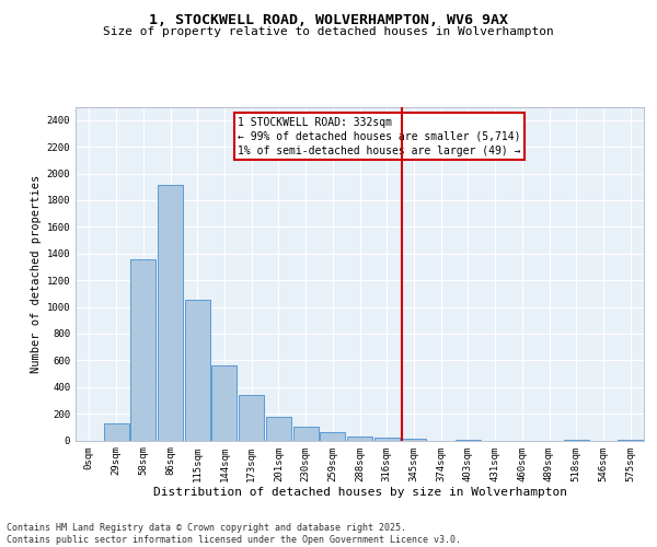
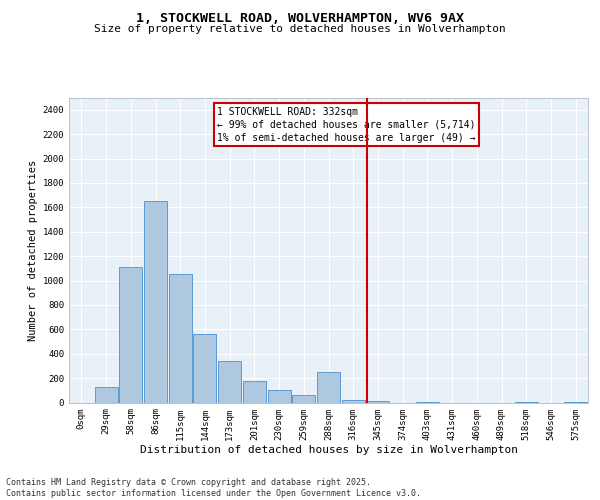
58sqm: 1360 -> 1110
86sqm: 1910 -> 1650
288sqm: 30 -> 250
